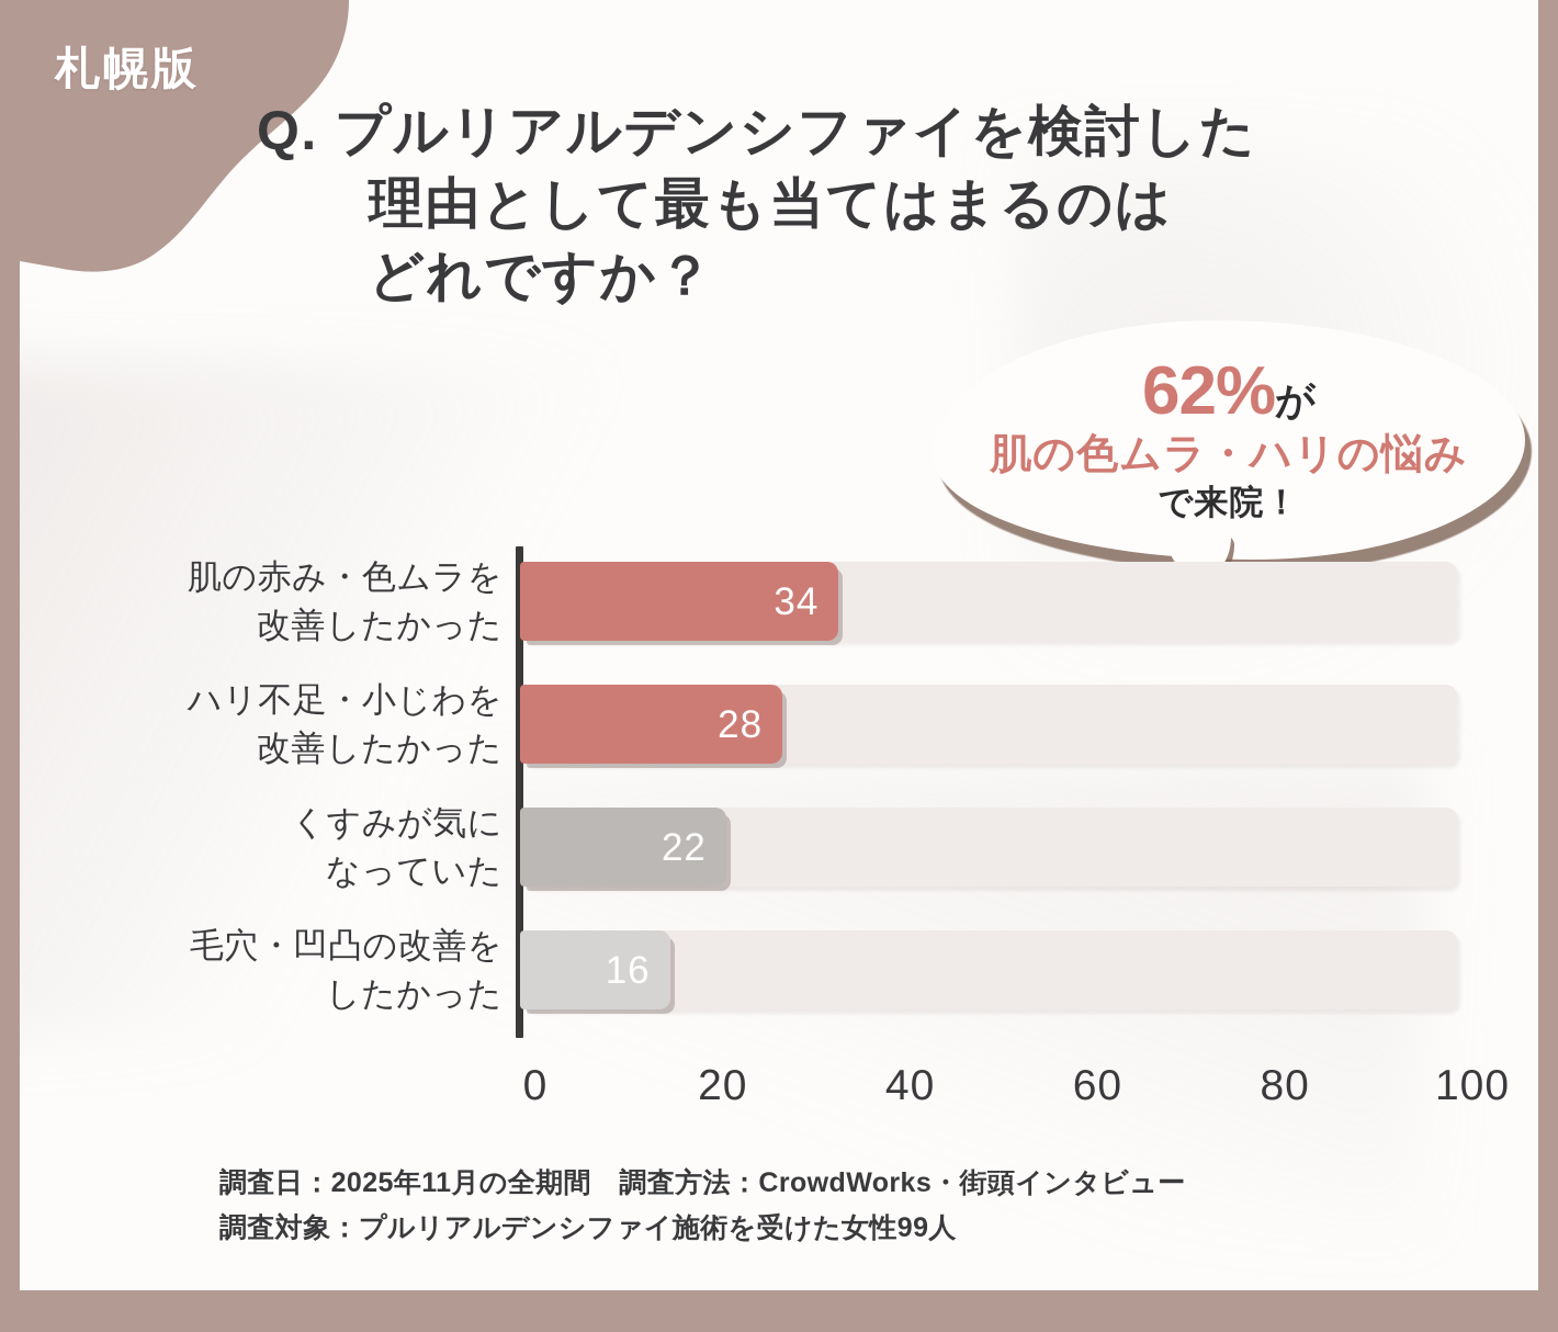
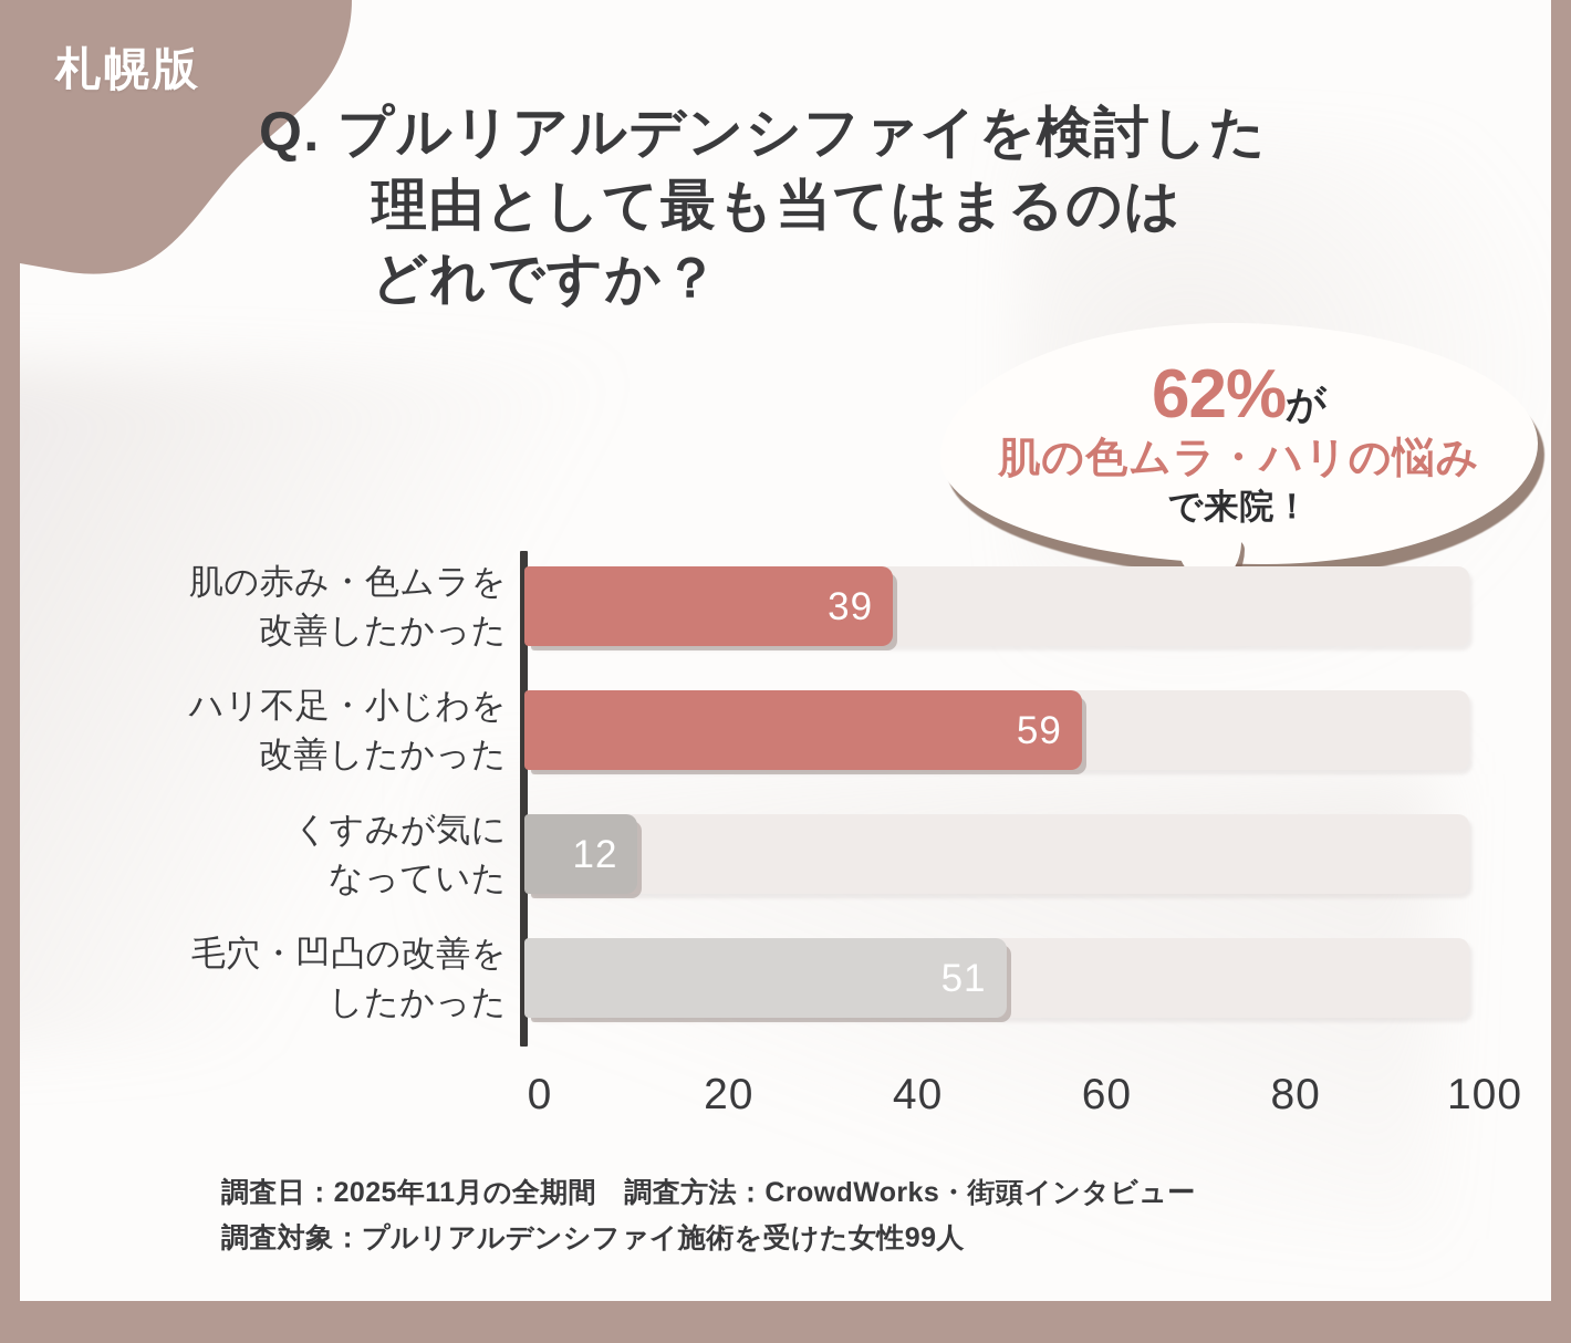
肌の赤み・色ムラを改善したかった: 34 -> 39
ハリ不足・小じわを改善したかった: 28 -> 59
くすみが気になっていた: 22 -> 12
毛穴・凹凸の改善をしたかった: 16 -> 51
